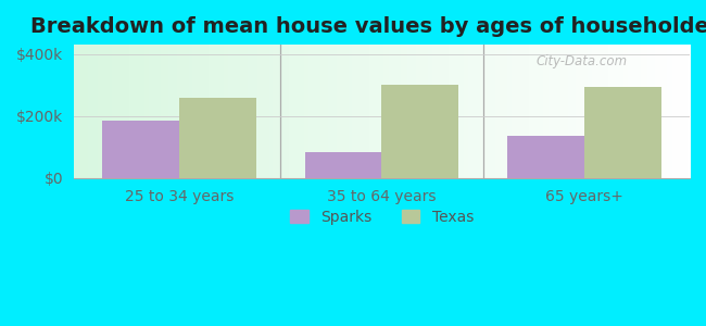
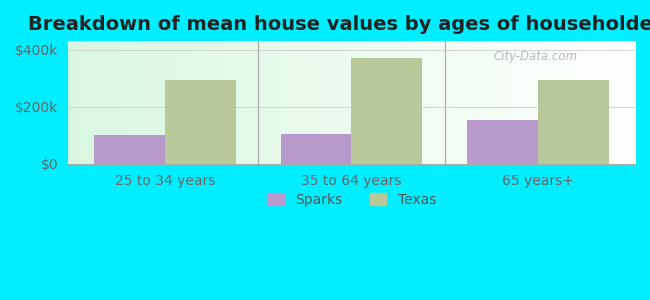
Sparks/25 to 34 years: $185k -> $100k
Texas/25 to 34 years: $260k -> $295k
Sparks/35 to 64 years: $85k -> $105k
Texas/35 to 64 years: $300k -> $370k
Sparks/65 years+: $135k -> $155k
